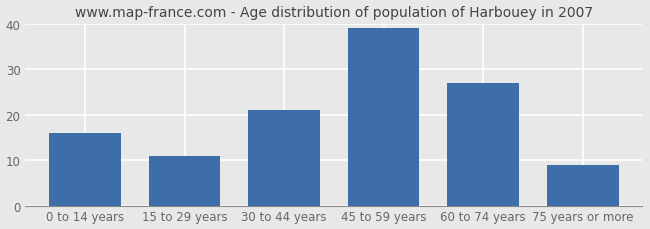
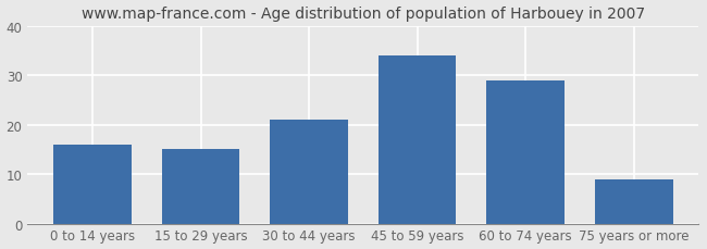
15 to 29 years: 11 -> 15
45 to 59 years: 39 -> 34
60 to 74 years: 27 -> 29
